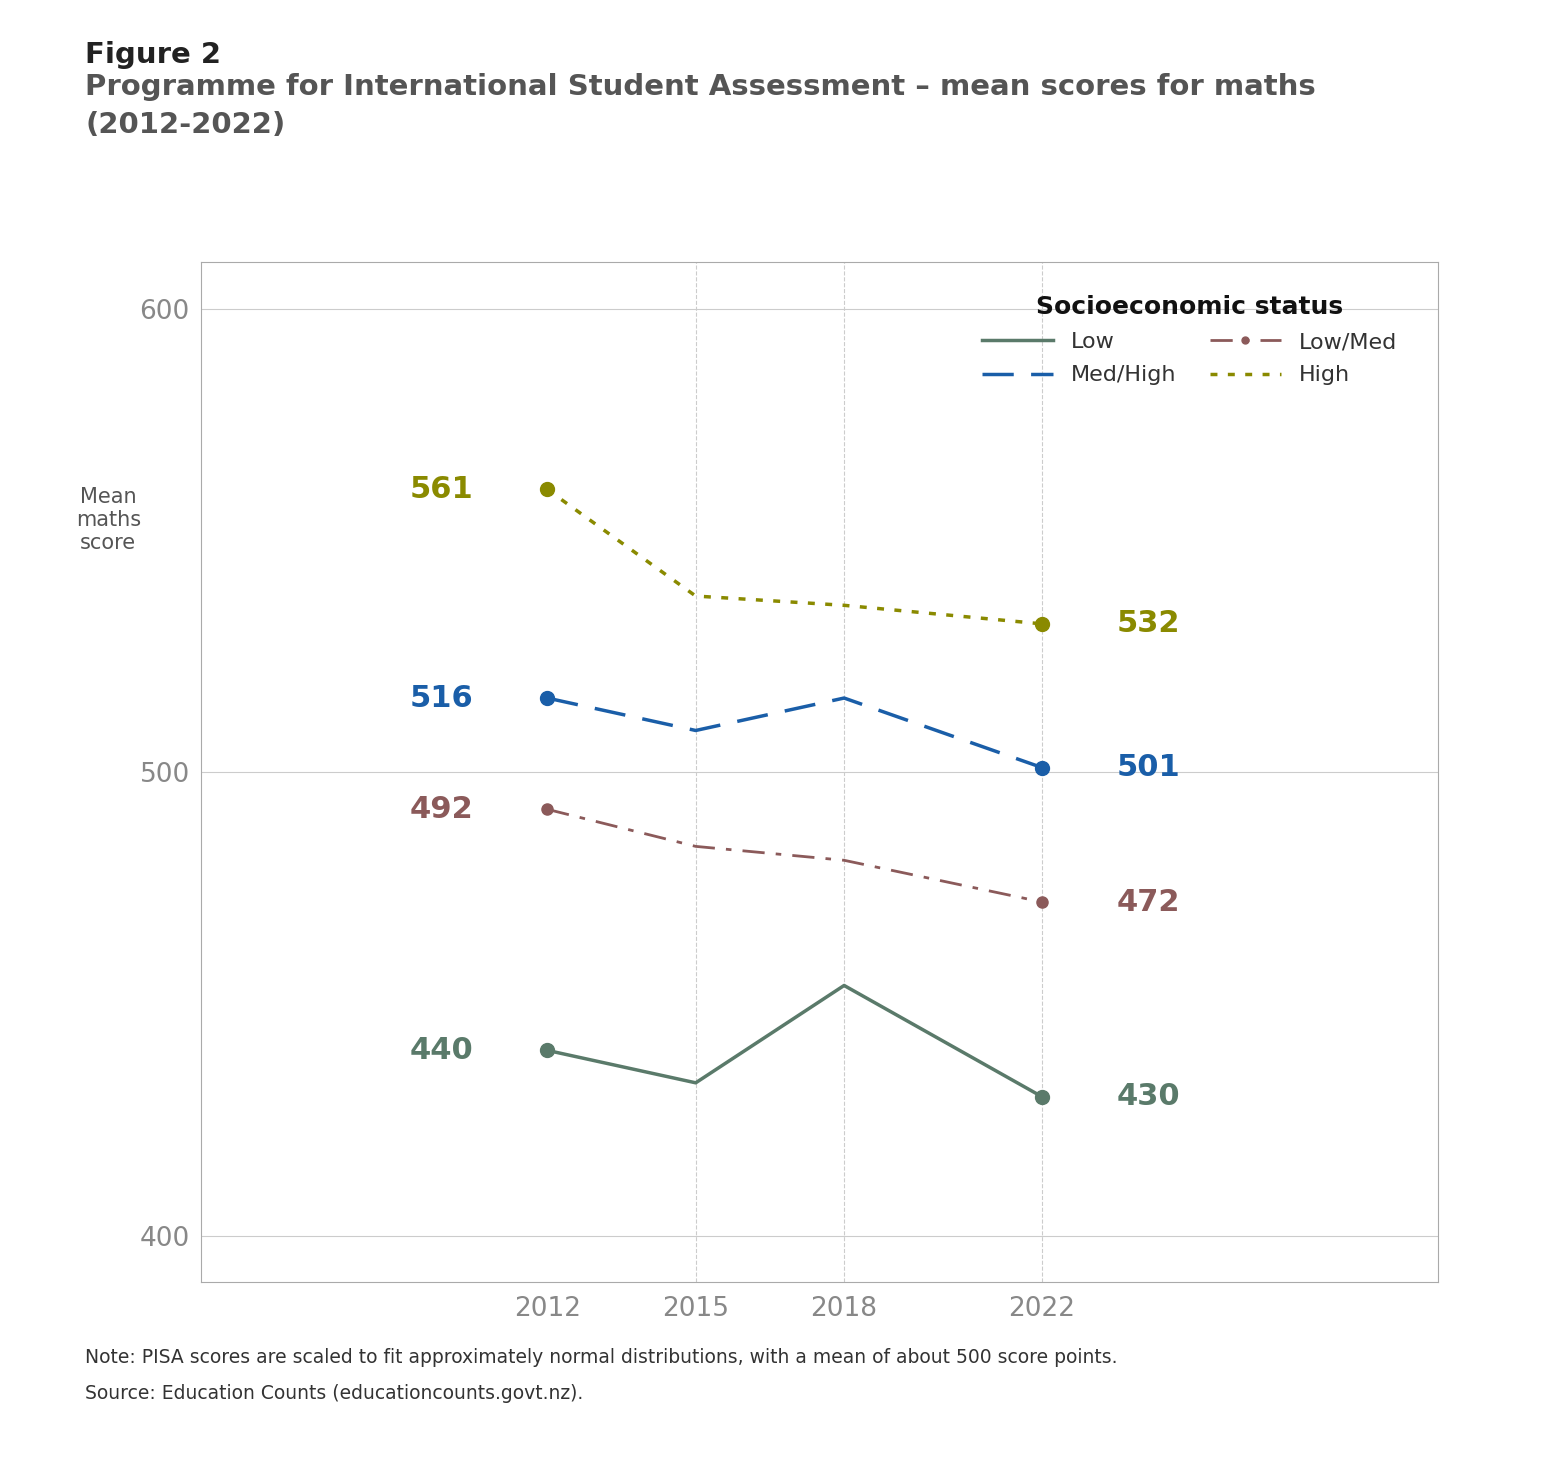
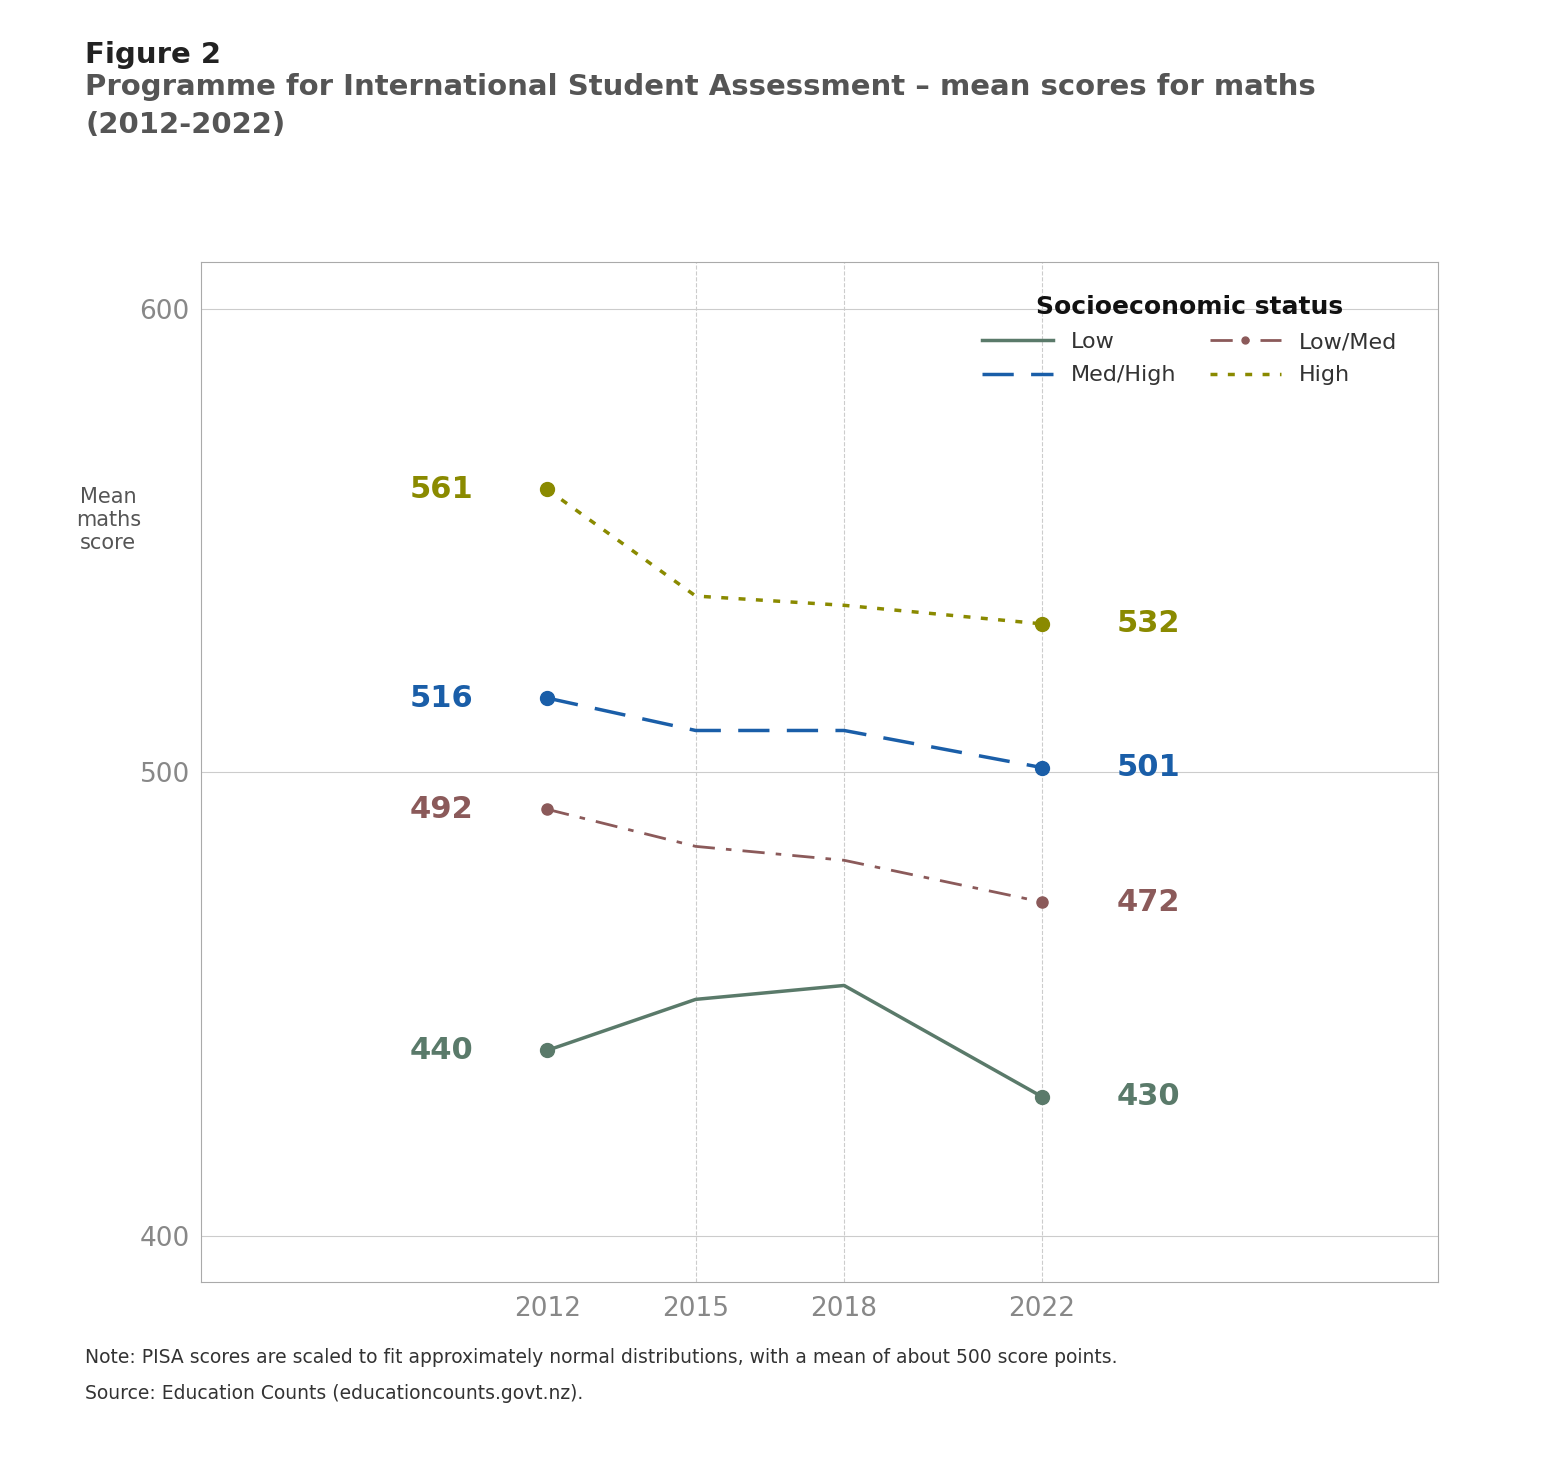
Low/2015: 433 -> 451
Med/High/2018: 516 -> 509
